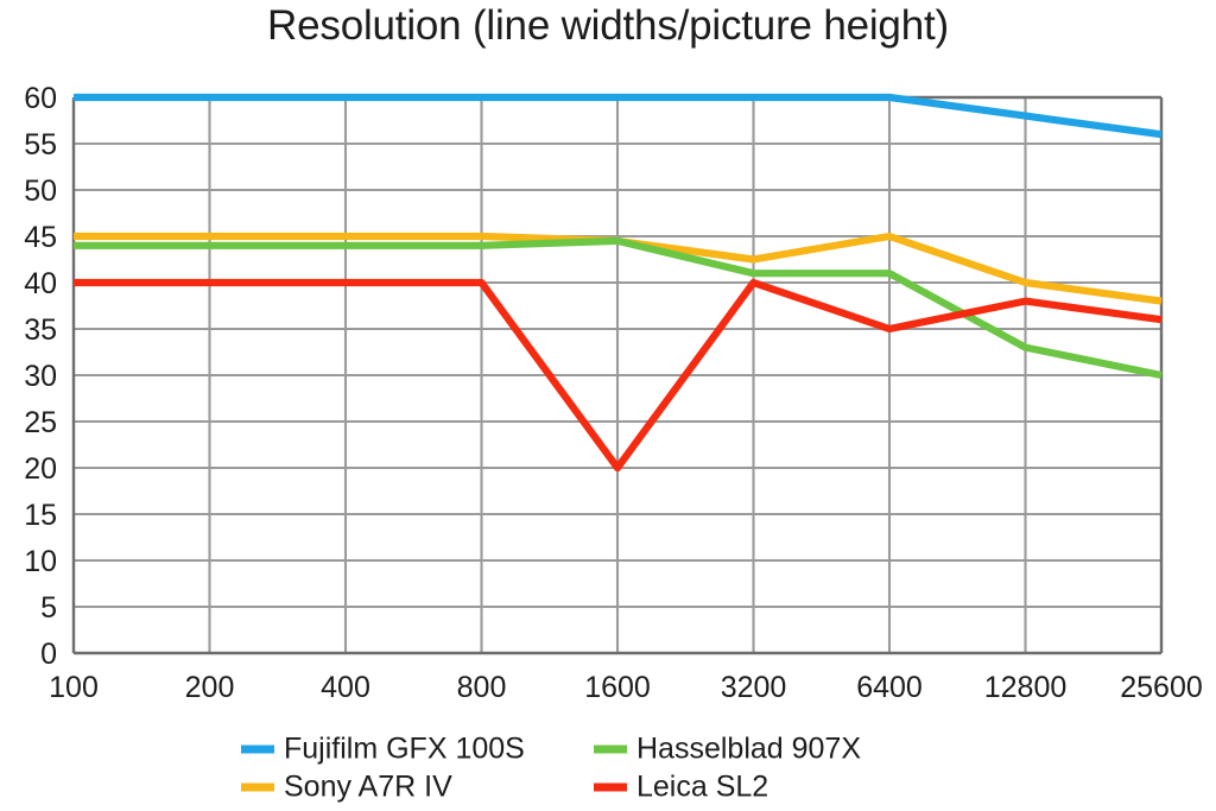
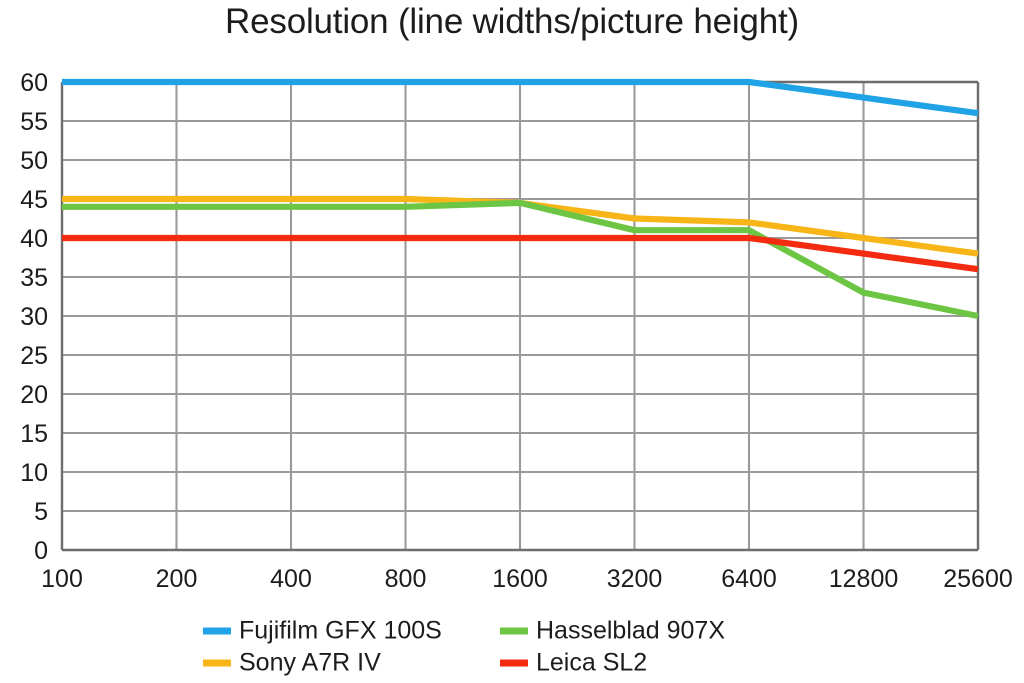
Leica SL2/1600: 20 -> 40
Sony A7R IV/6400: 45 -> 42
Leica SL2/6400: 35 -> 40
